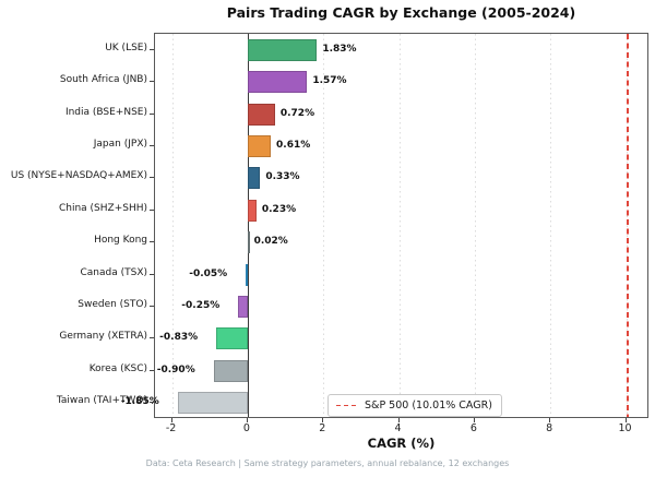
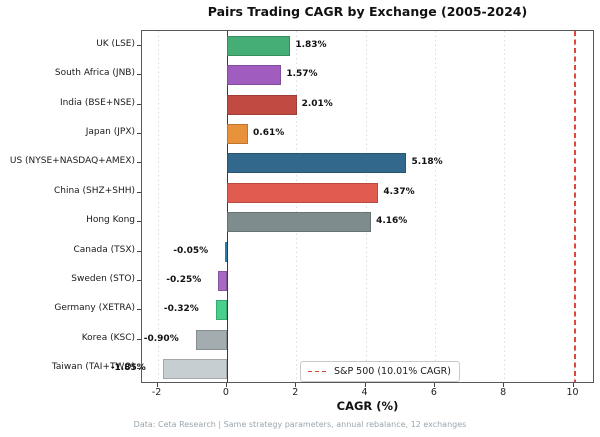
India (BSE+NSE): 0.72% -> 2.01%
US (NYSE+NASDAQ+AMEX): 0.33% -> 5.18%
China (SHZ+SHH): 0.23% -> 4.37%
Hong Kong: 0.02% -> 4.16%
Germany (XETRA): -0.83% -> -0.32%
